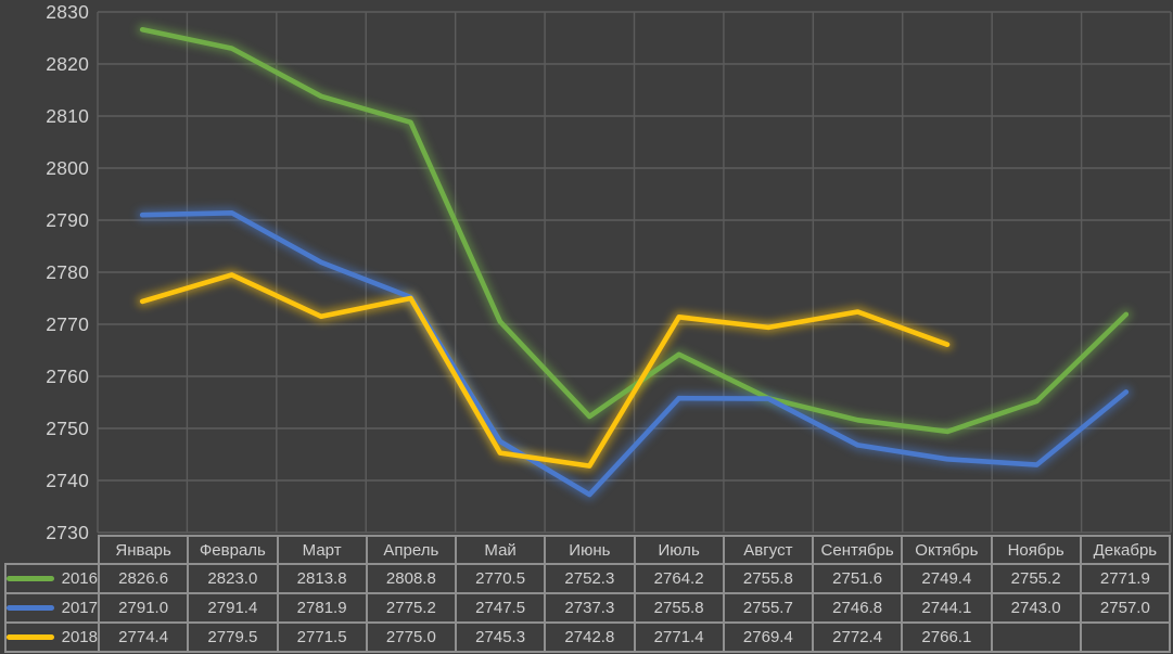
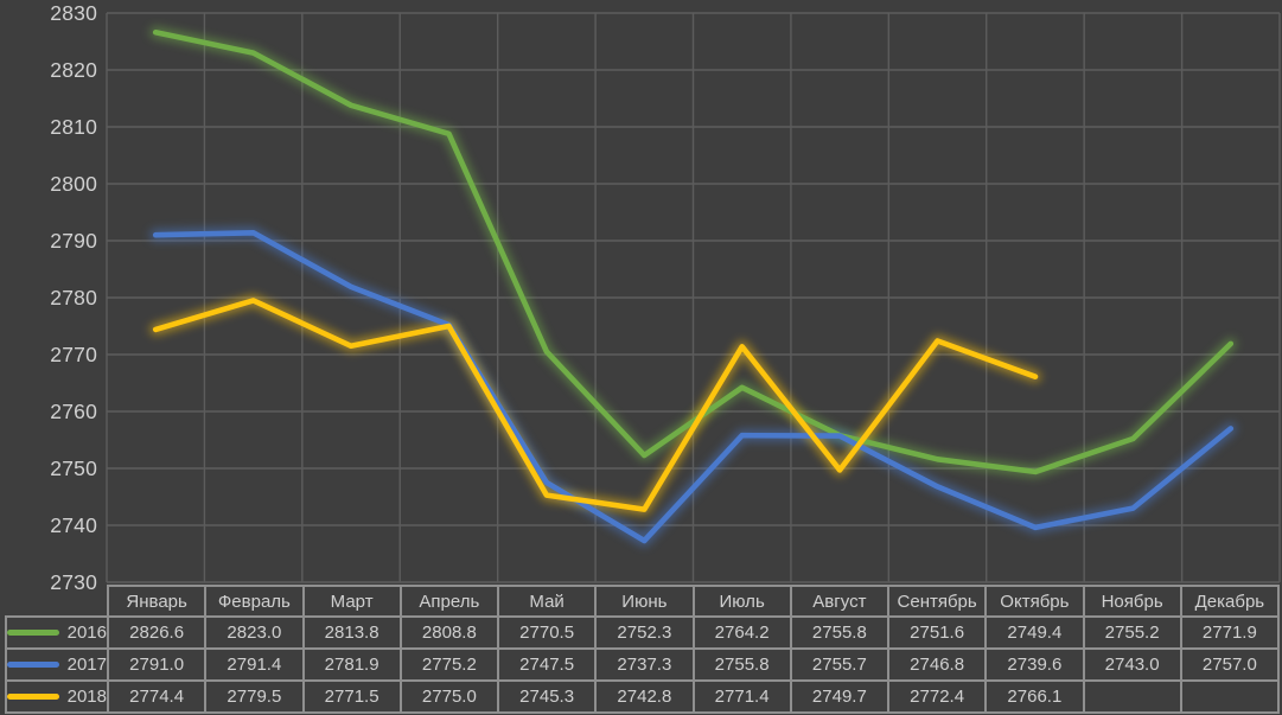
2018/Август: 2769.4 -> 2749.7
2017/Октябрь: 2744.1 -> 2739.6
